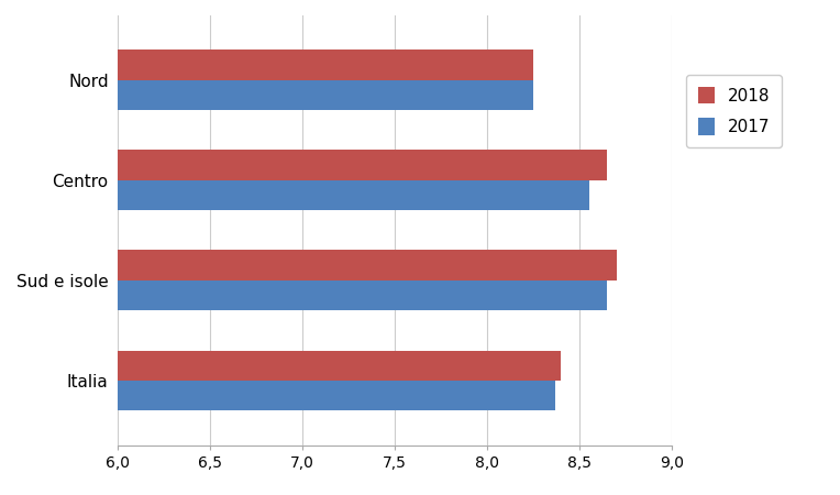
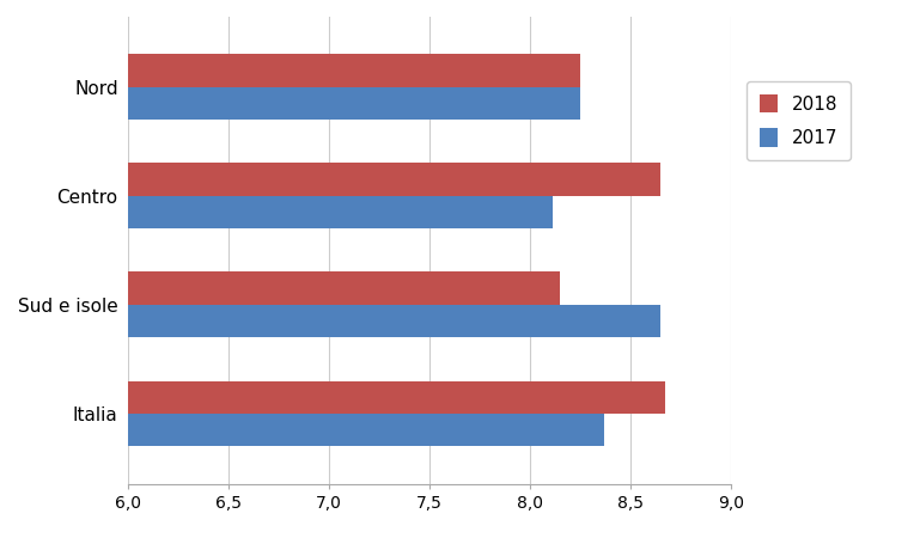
2017/Centro: 8,55 -> 8,11
2018/Sud e isole: 8,70 -> 8,15
2018/Italia: 8,40 -> 8,67
